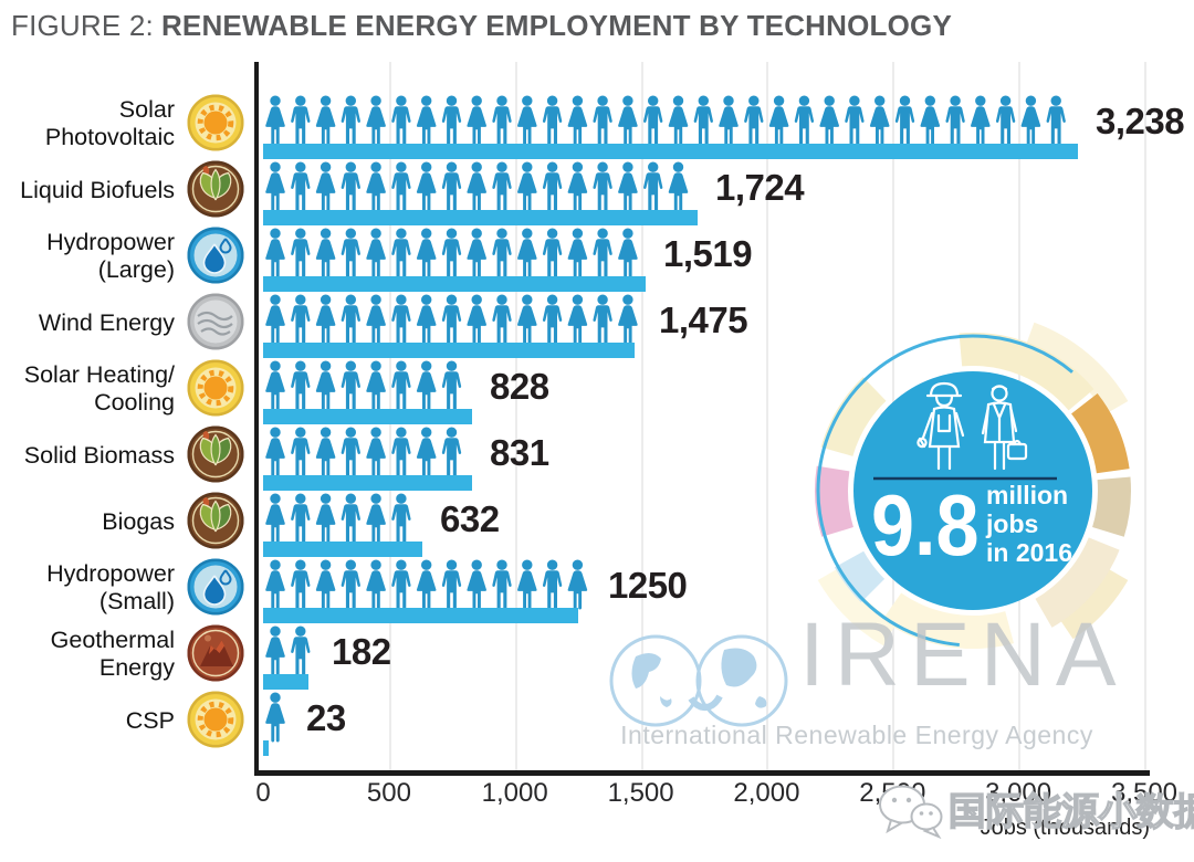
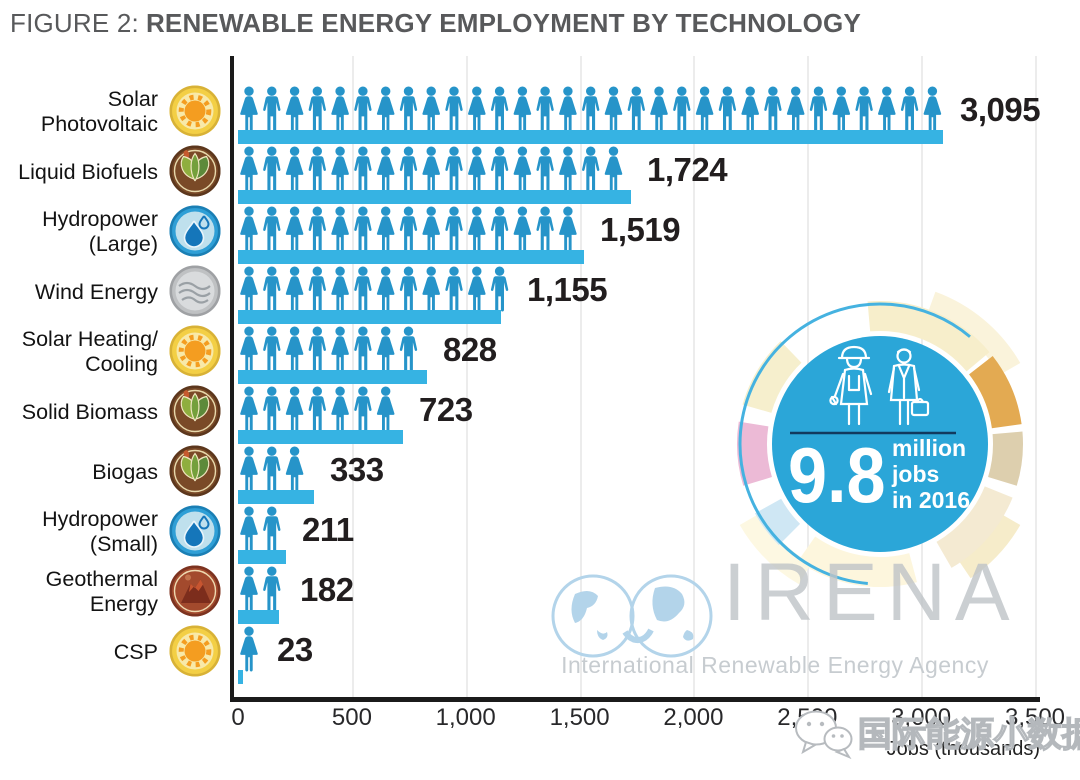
Solar Photovoltaic: 3,238 -> 3,095
Wind Energy: 1,475 -> 1,155
Solid Biomass: 831 -> 723
Biogas: 632 -> 333
Hydropower (Small): 1250 -> 211
